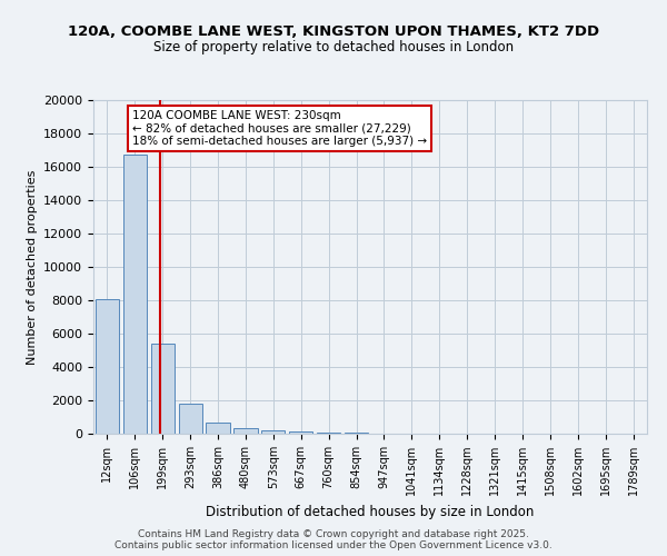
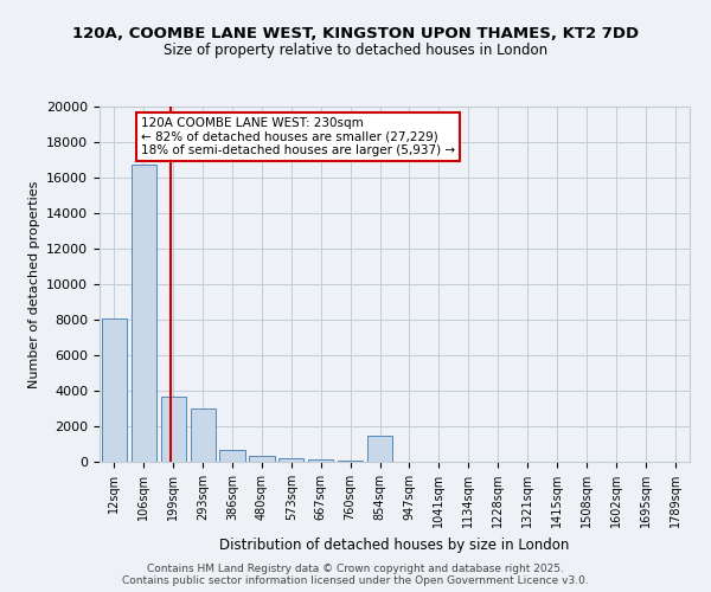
199sqm: 5400 -> 3700
293sqm: 1800 -> 3000
854sqm: 100 -> 1500
